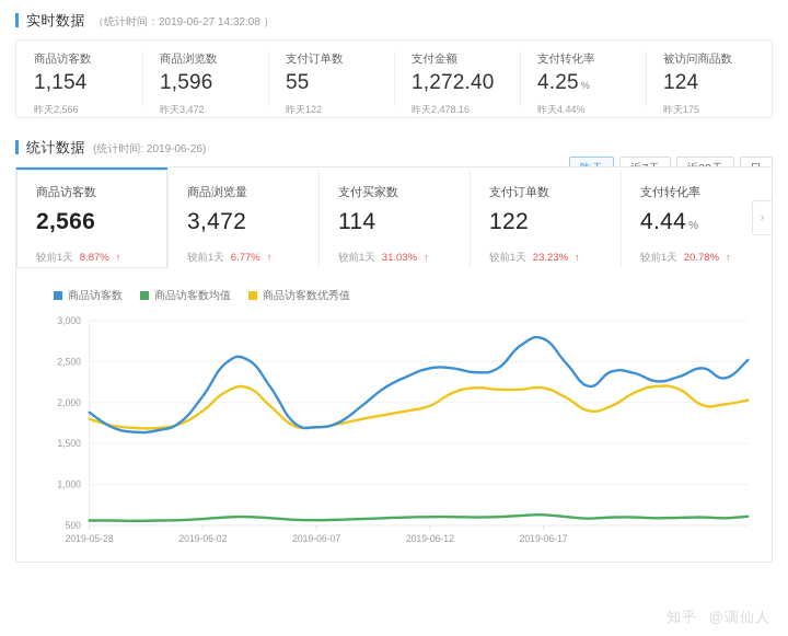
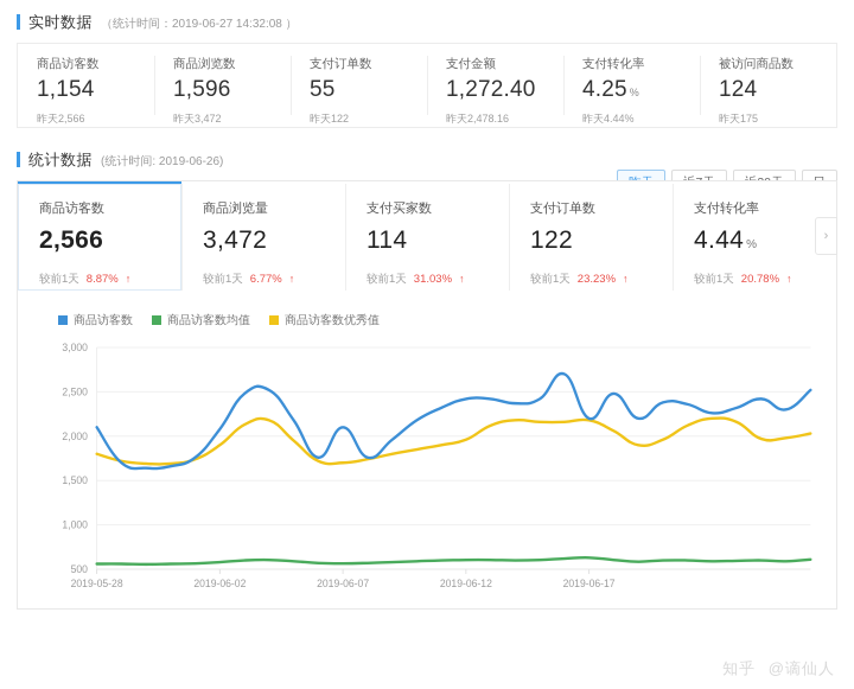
商品访客数/2019-05-28: 1900 -> 2100
商品访客数/2019-06-07: 1700 -> 2100
商品访客数/2019-06-17: 2800 -> 2200
